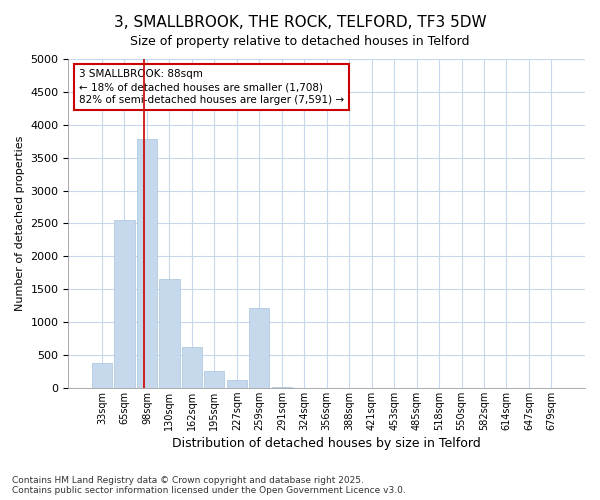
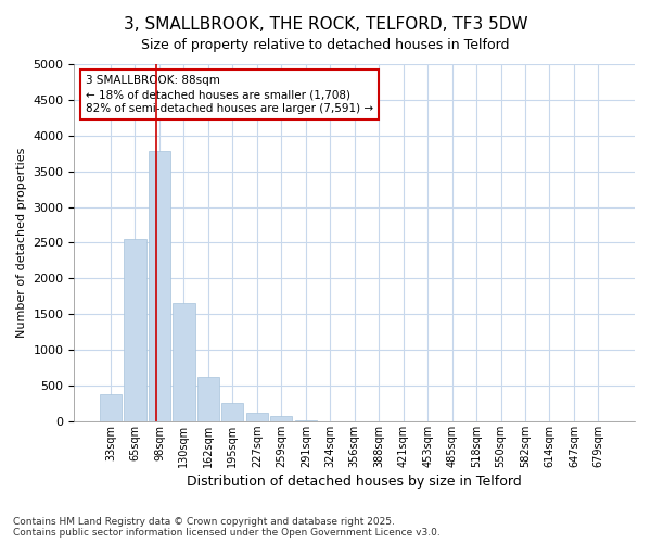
259sqm: 1220 -> 70
